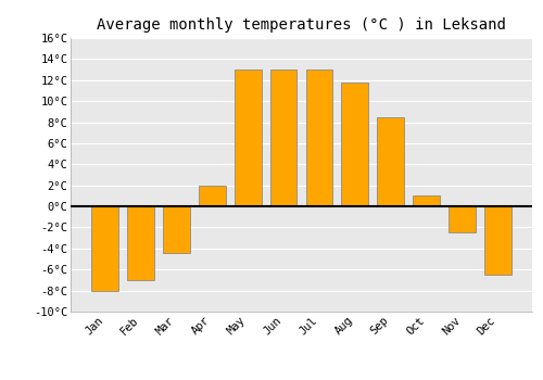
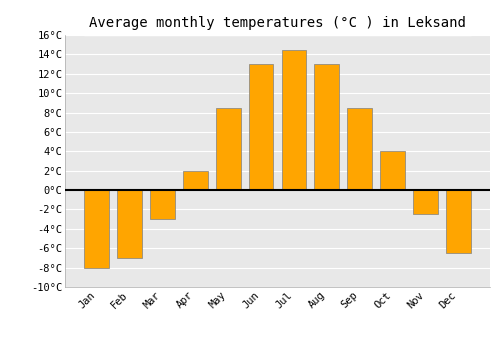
Mar: -4.4°C -> -3.0°C
May: 13.0°C -> 8.5°C
Jul: 13.0°C -> 14.5°C
Aug: 11.8°C -> 13.0°C
Oct: 1.0°C -> 4.0°C
